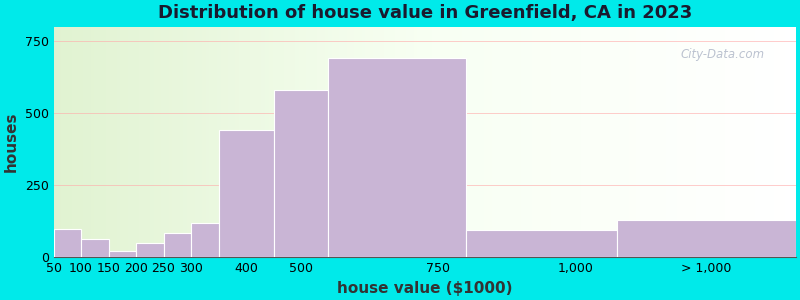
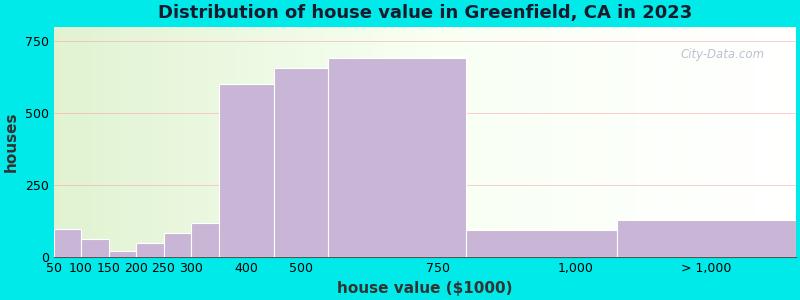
400: 440 -> 600
500: 580 -> 655
